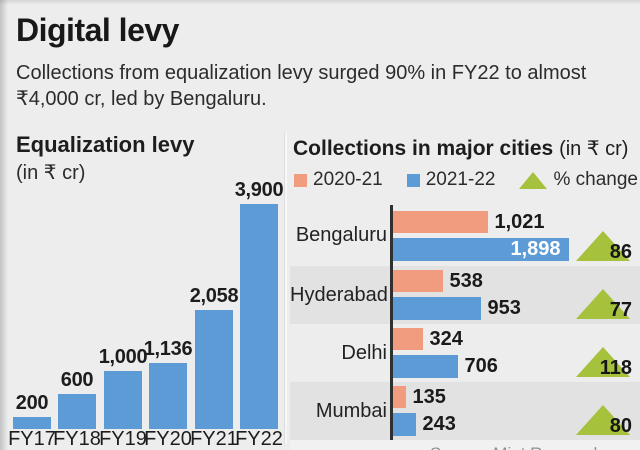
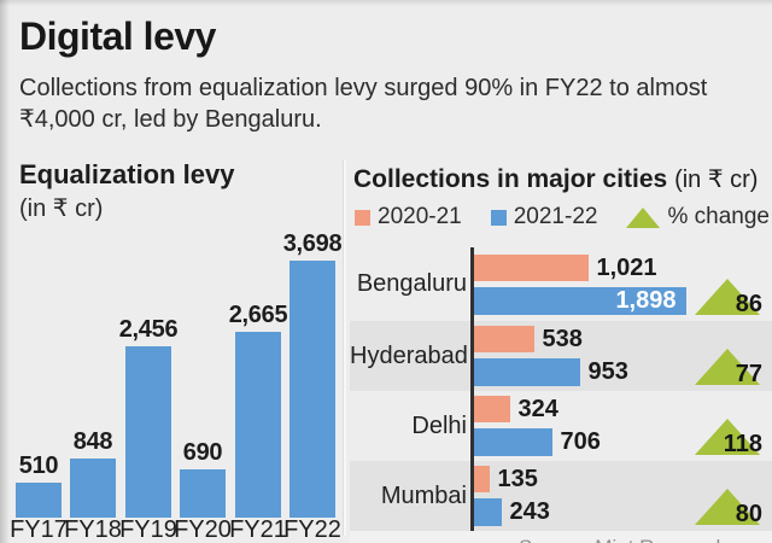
Equalization levy/FY17: 200 -> 510
Equalization levy/FY18: 600 -> 848
Equalization levy/FY19: 1,000 -> 2,456
Equalization levy/FY20: 1,136 -> 690
Equalization levy/FY21: 2,058 -> 2,665
Equalization levy/FY22: 3,900 -> 3,698
